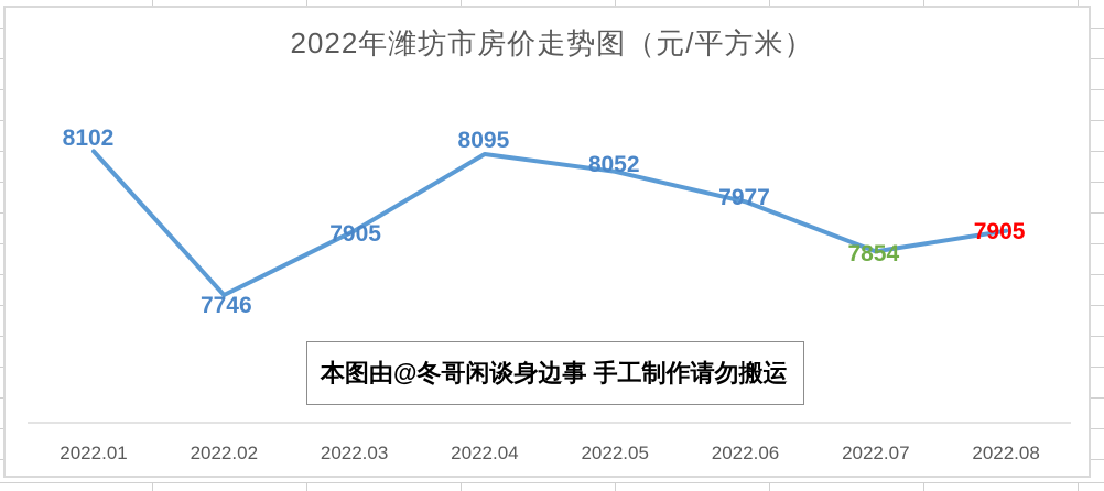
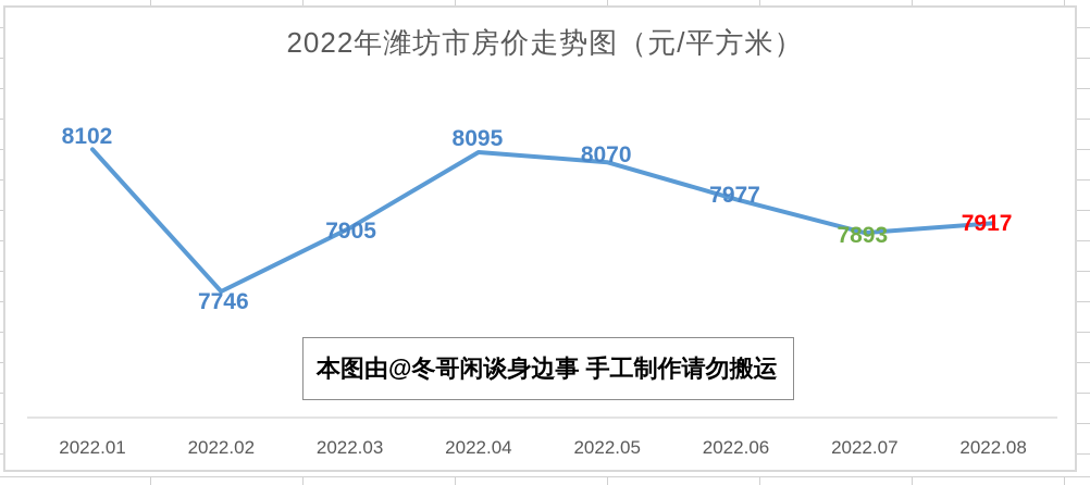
2022.05: 8052 -> 8070
2022.07: 7854 -> 7893
2022.08: 7905 -> 7917
